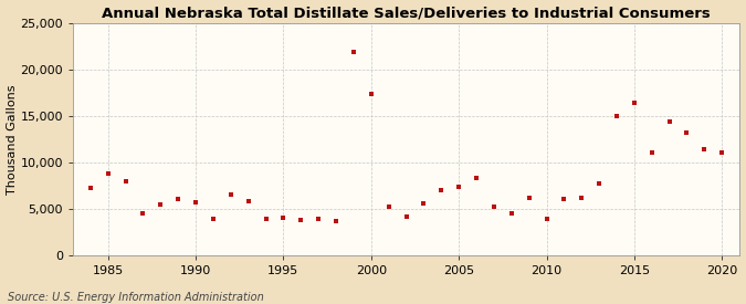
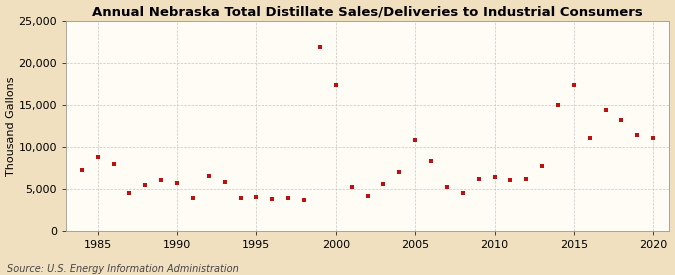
2005: 7,400 -> 10,800
2010: 4,000 -> 6,400
2015: 16,500 -> 17,400
